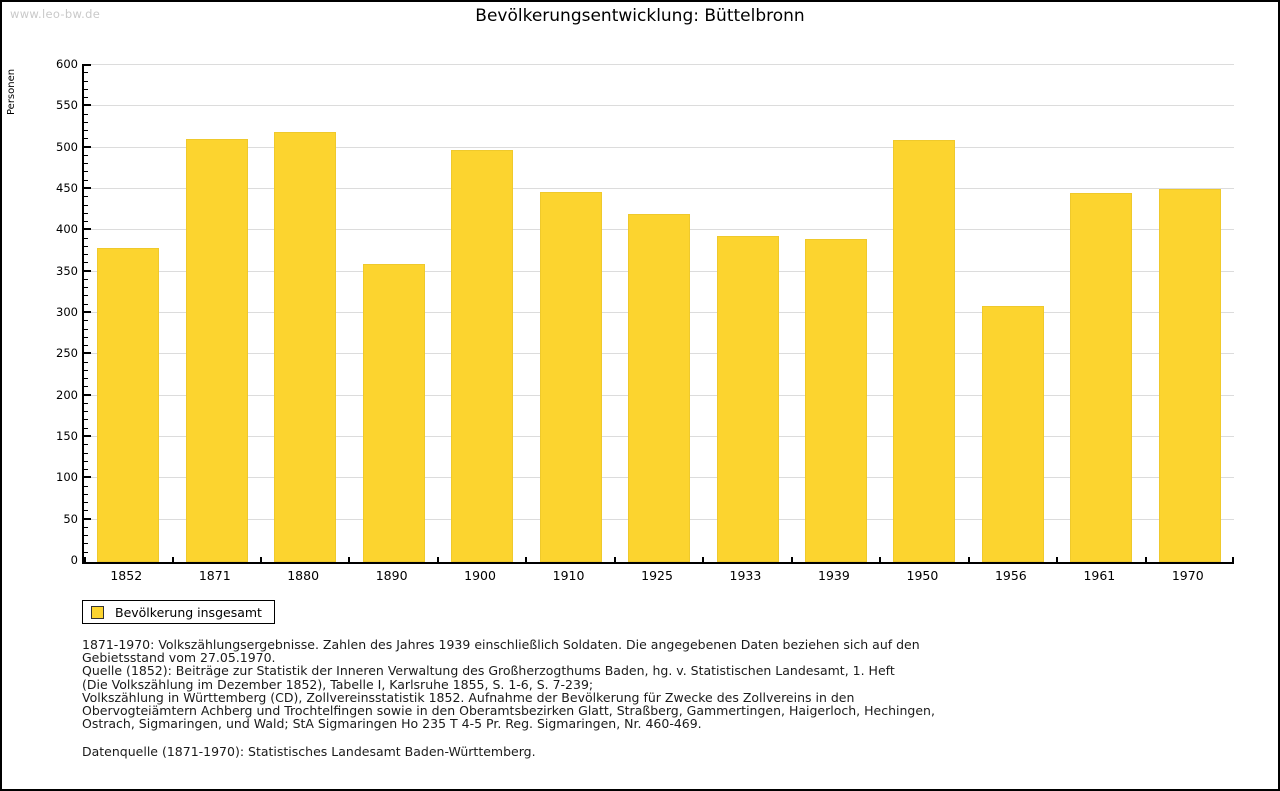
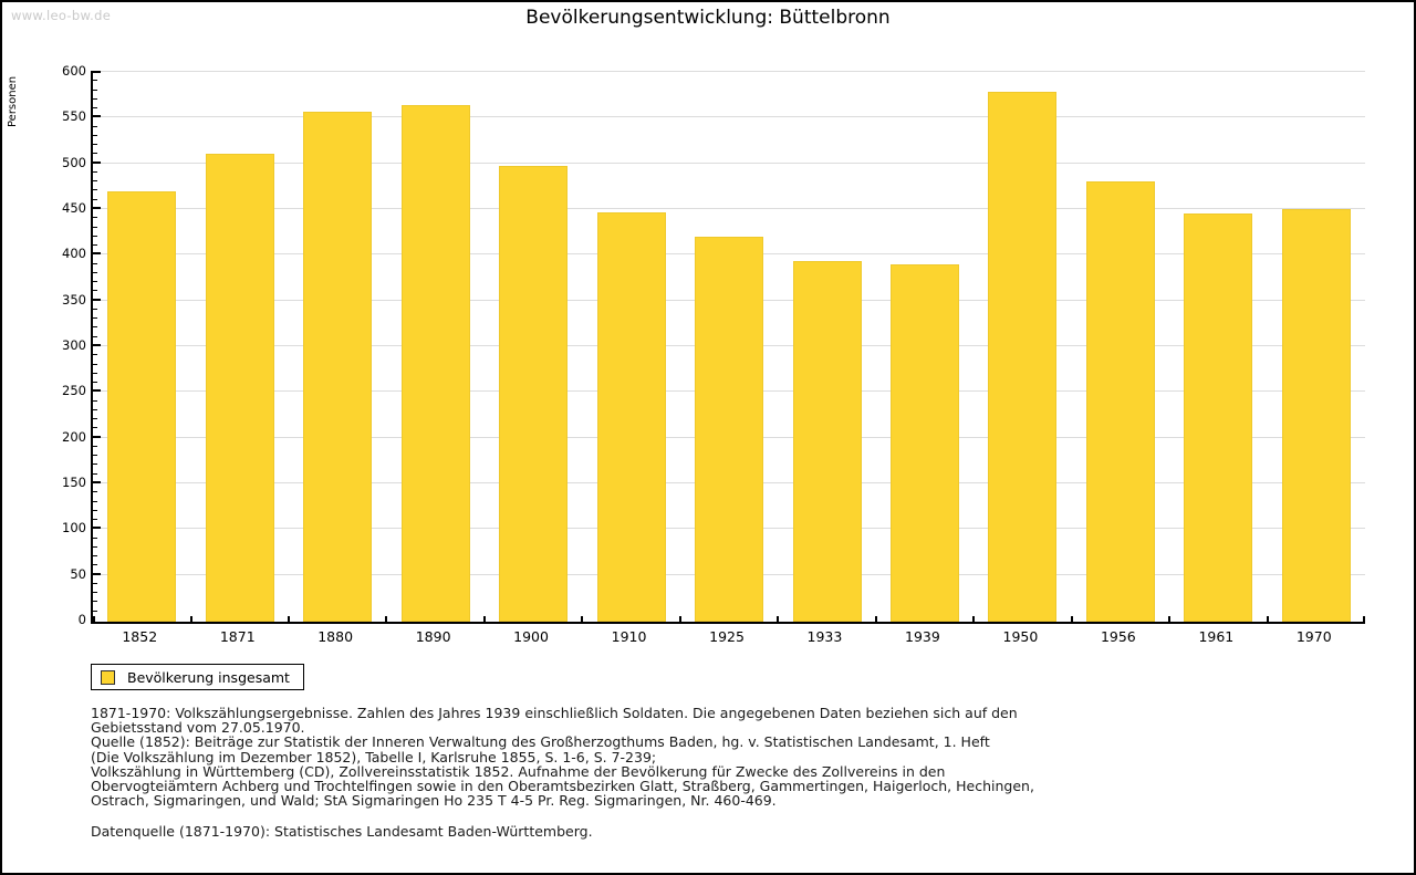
1852: 380 -> 470
1880: 520 -> 560
1890: 360 -> 560
1950: 510 -> 580
1956: 310 -> 480
